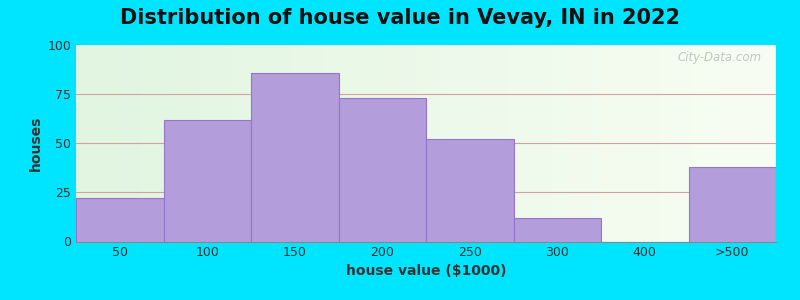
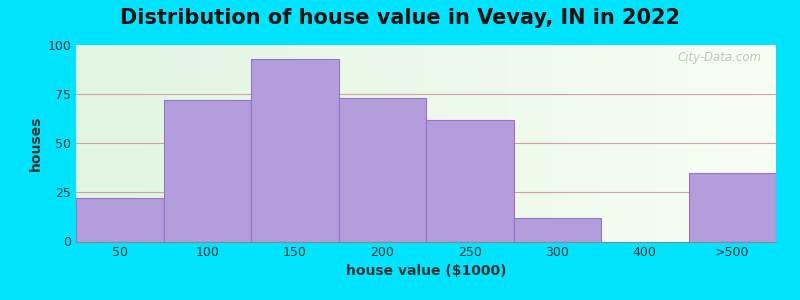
100: 62 -> 72
150: 86 -> 93
250: 52 -> 62
>500: 38 -> 35
